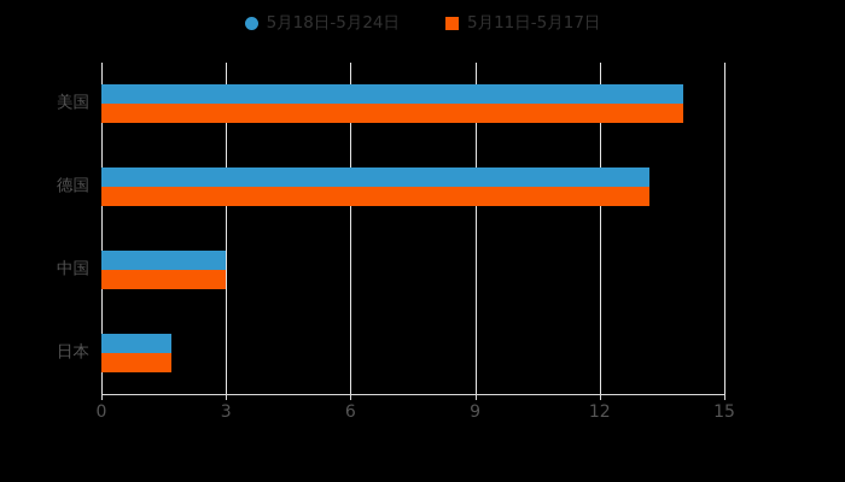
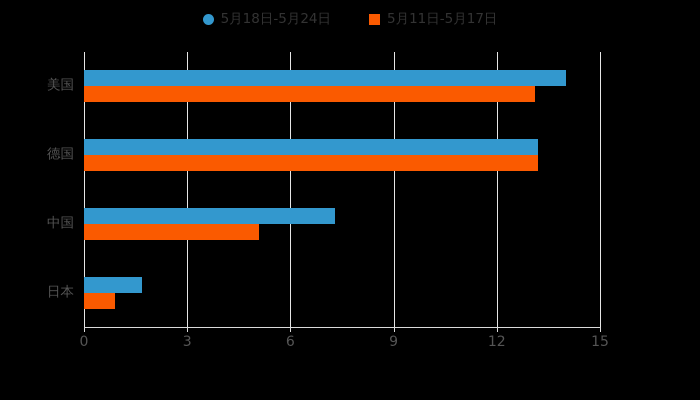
5月11日-5月17日/美国: 14.0 -> 13.1
5月18日-5月24日/中国: 3.0 -> 7.3
5月11日-5月17日/中国: 3.0 -> 5.1
5月11日-5月17日/日本: 1.7 -> 0.9
